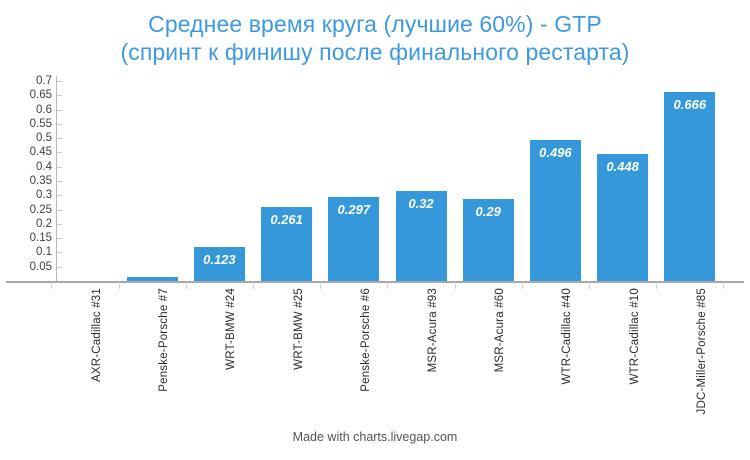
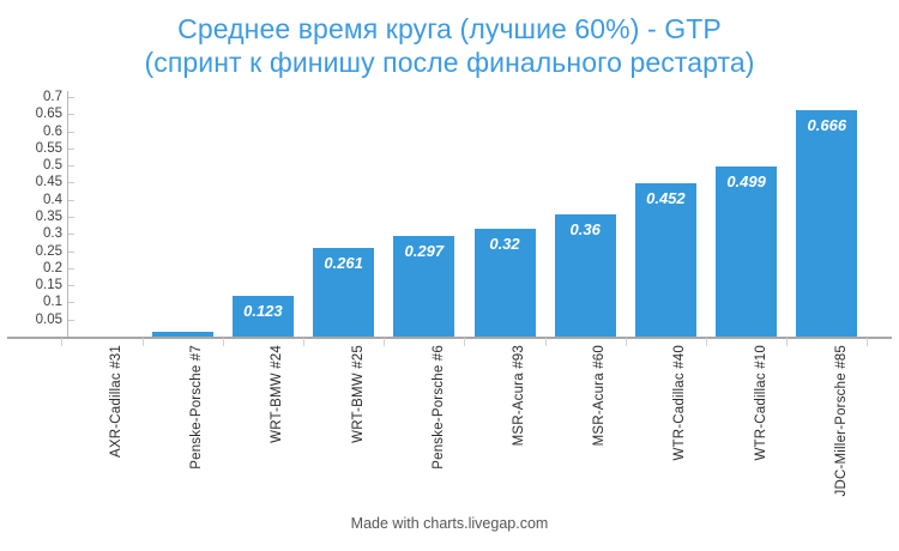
MSR-Acura #60: 0.29 -> 0.36
WTR-Cadillac #40: 0.496 -> 0.452
WTR-Cadillac #10: 0.448 -> 0.499
